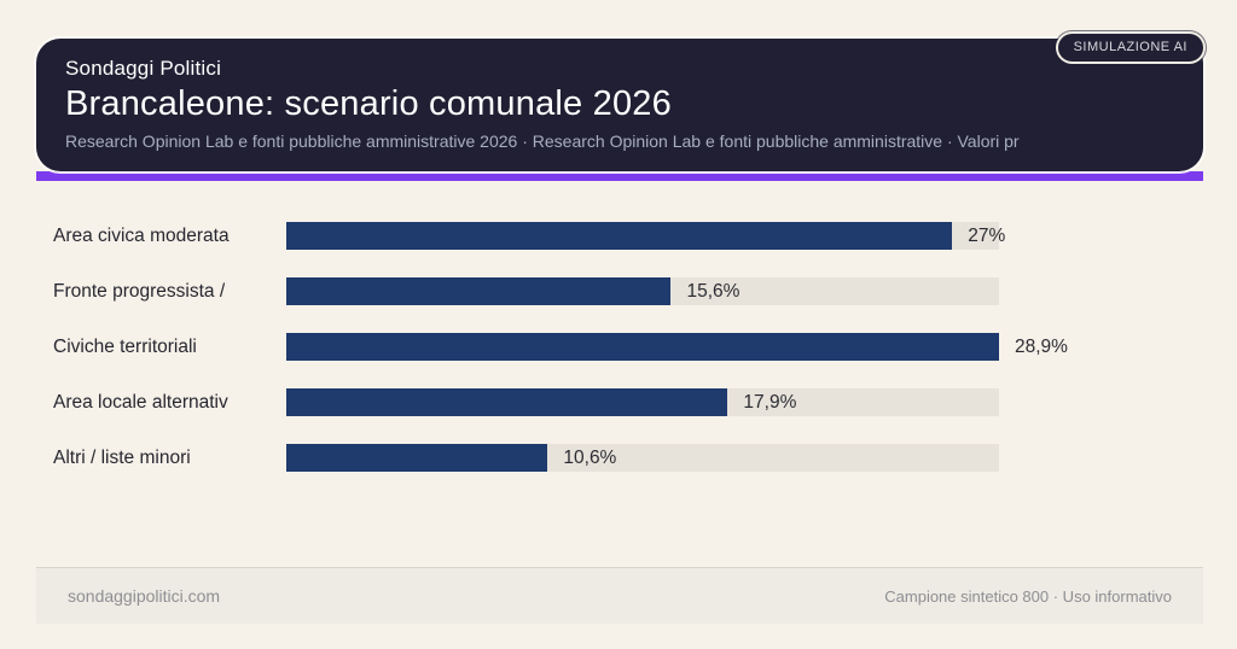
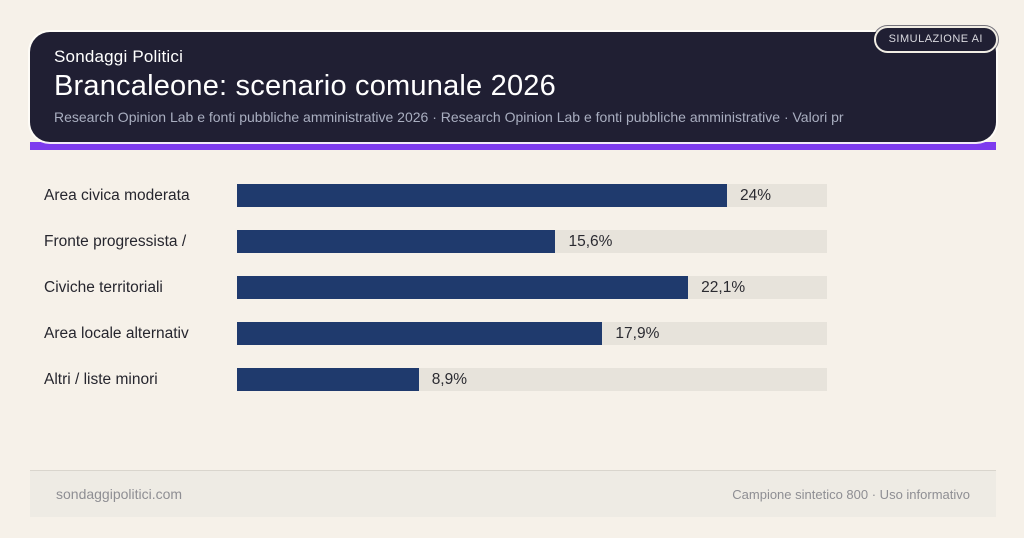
Area civica moderata: 27% -> 24%
Civiche territoriali: 28,9% -> 22,1%
Altri / liste minori: 10,6% -> 8,9%
